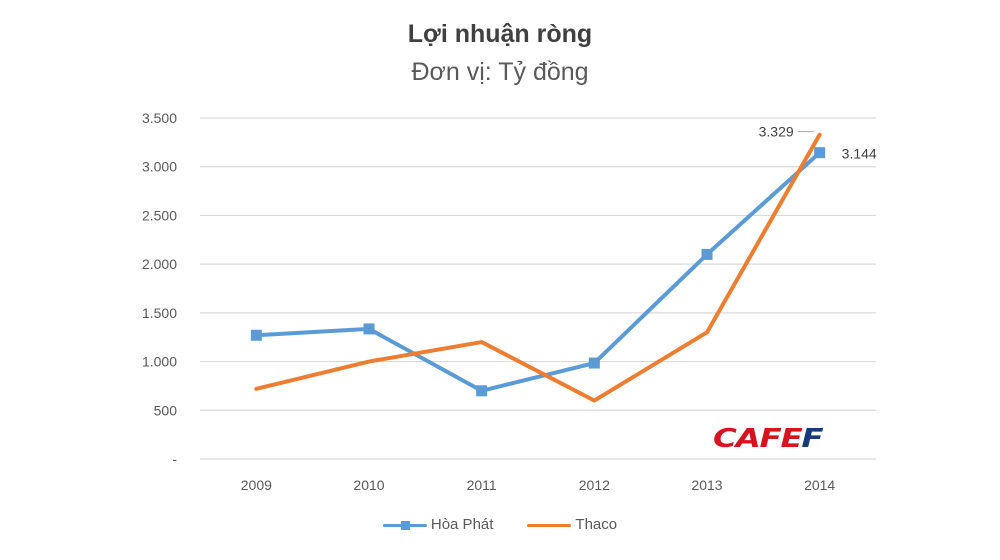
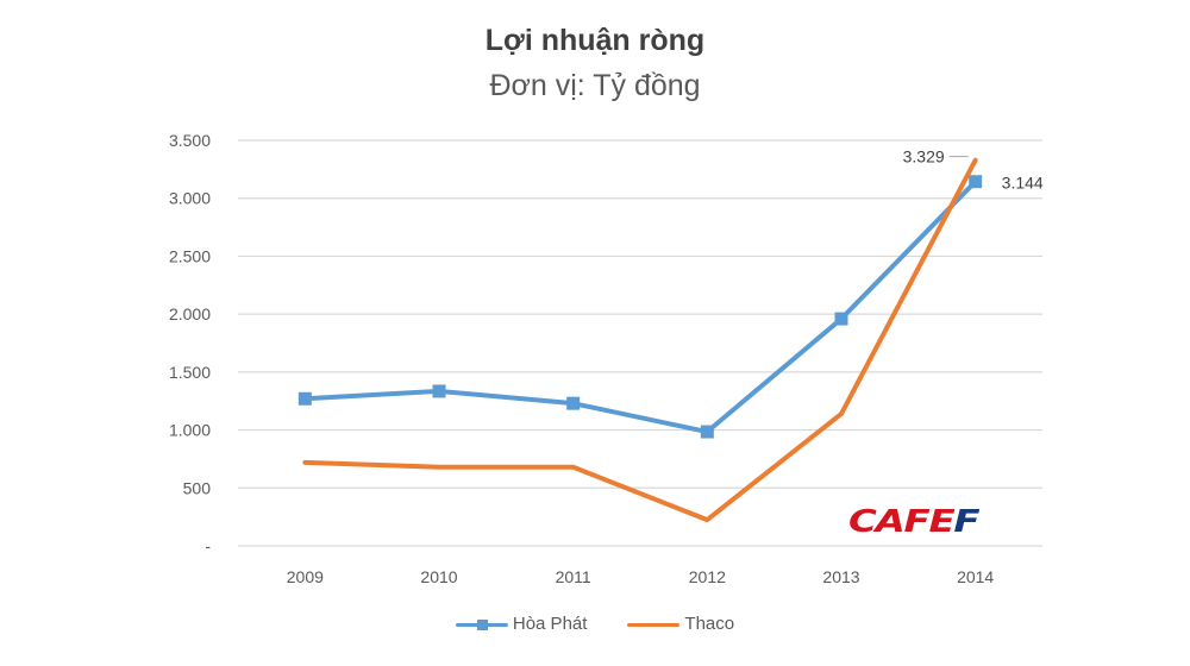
Thaco/2010: 1000 -> 700
Hòa Phát/2011: 700 -> 1200
Thaco/2011: 1200 -> 700
Thaco/2012: 600 -> 200
Hòa Phát/2013: 2100 -> 2000
Thaco/2013: 1300 -> 1100
